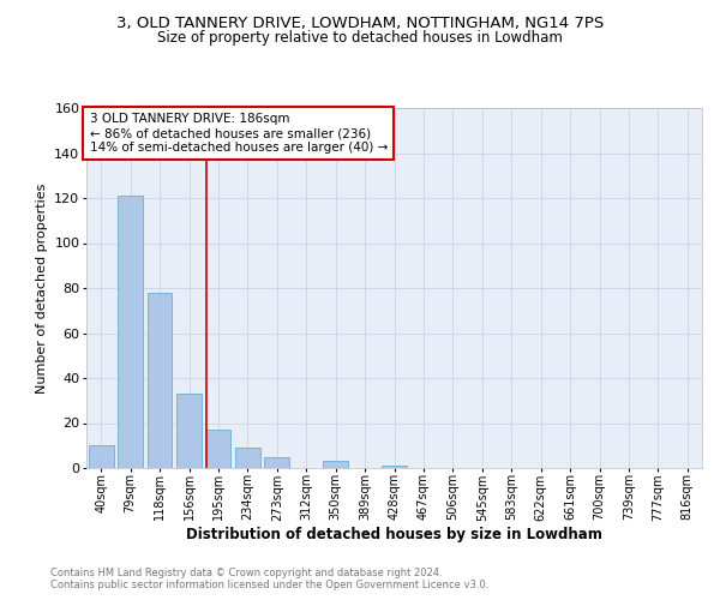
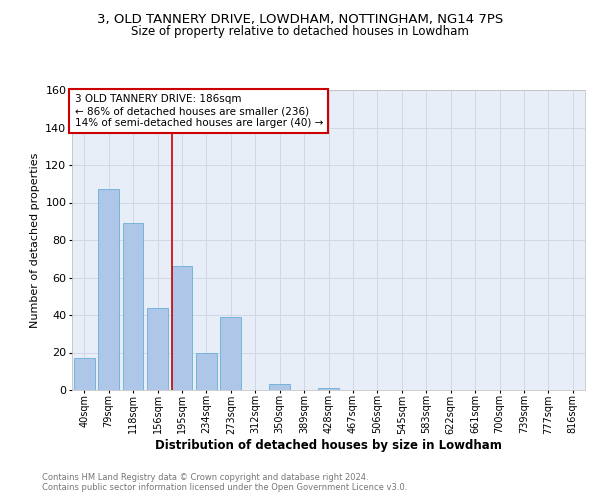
40sqm: 10 -> 17
79sqm: 121 -> 107
118sqm: 78 -> 89
156sqm: 33 -> 44
195sqm: 17 -> 66
234sqm: 9 -> 20
273sqm: 5 -> 39
